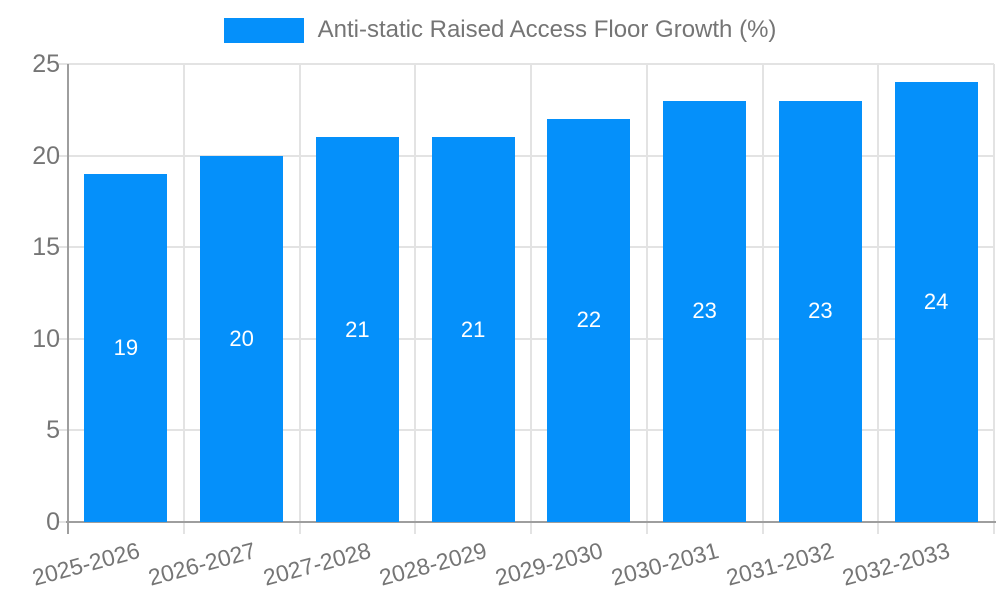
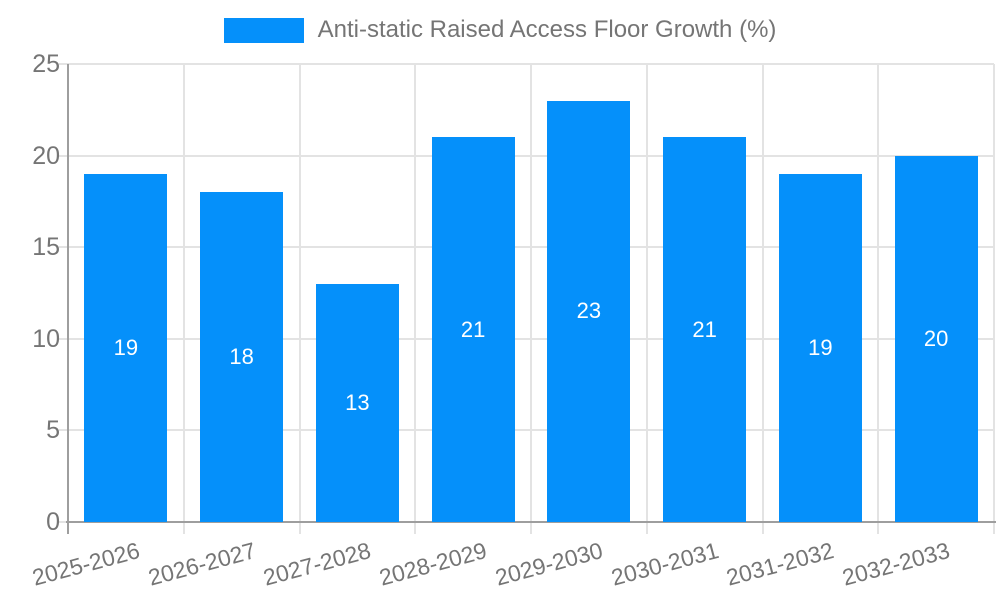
2026-2027: 20 -> 18
2027-2028: 21 -> 13
2029-2030: 22 -> 23
2030-2031: 23 -> 21
2031-2032: 23 -> 19
2032-2033: 24 -> 20
